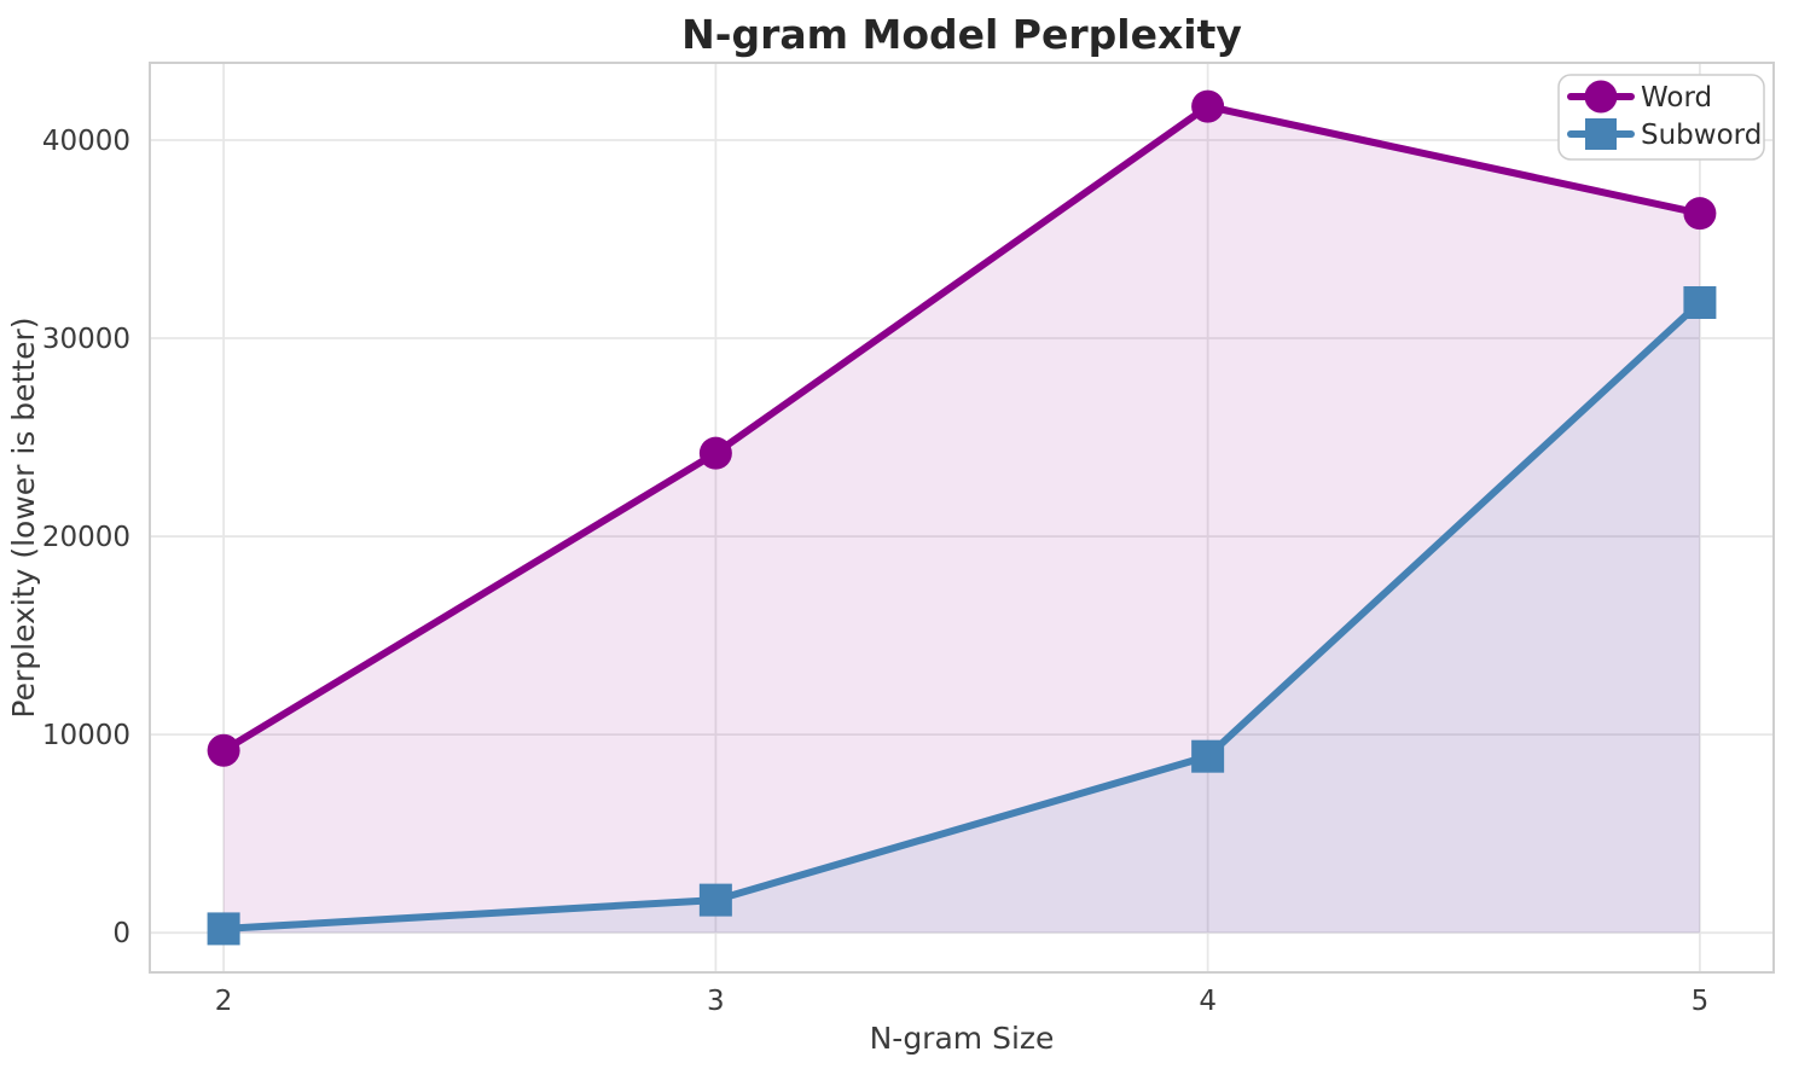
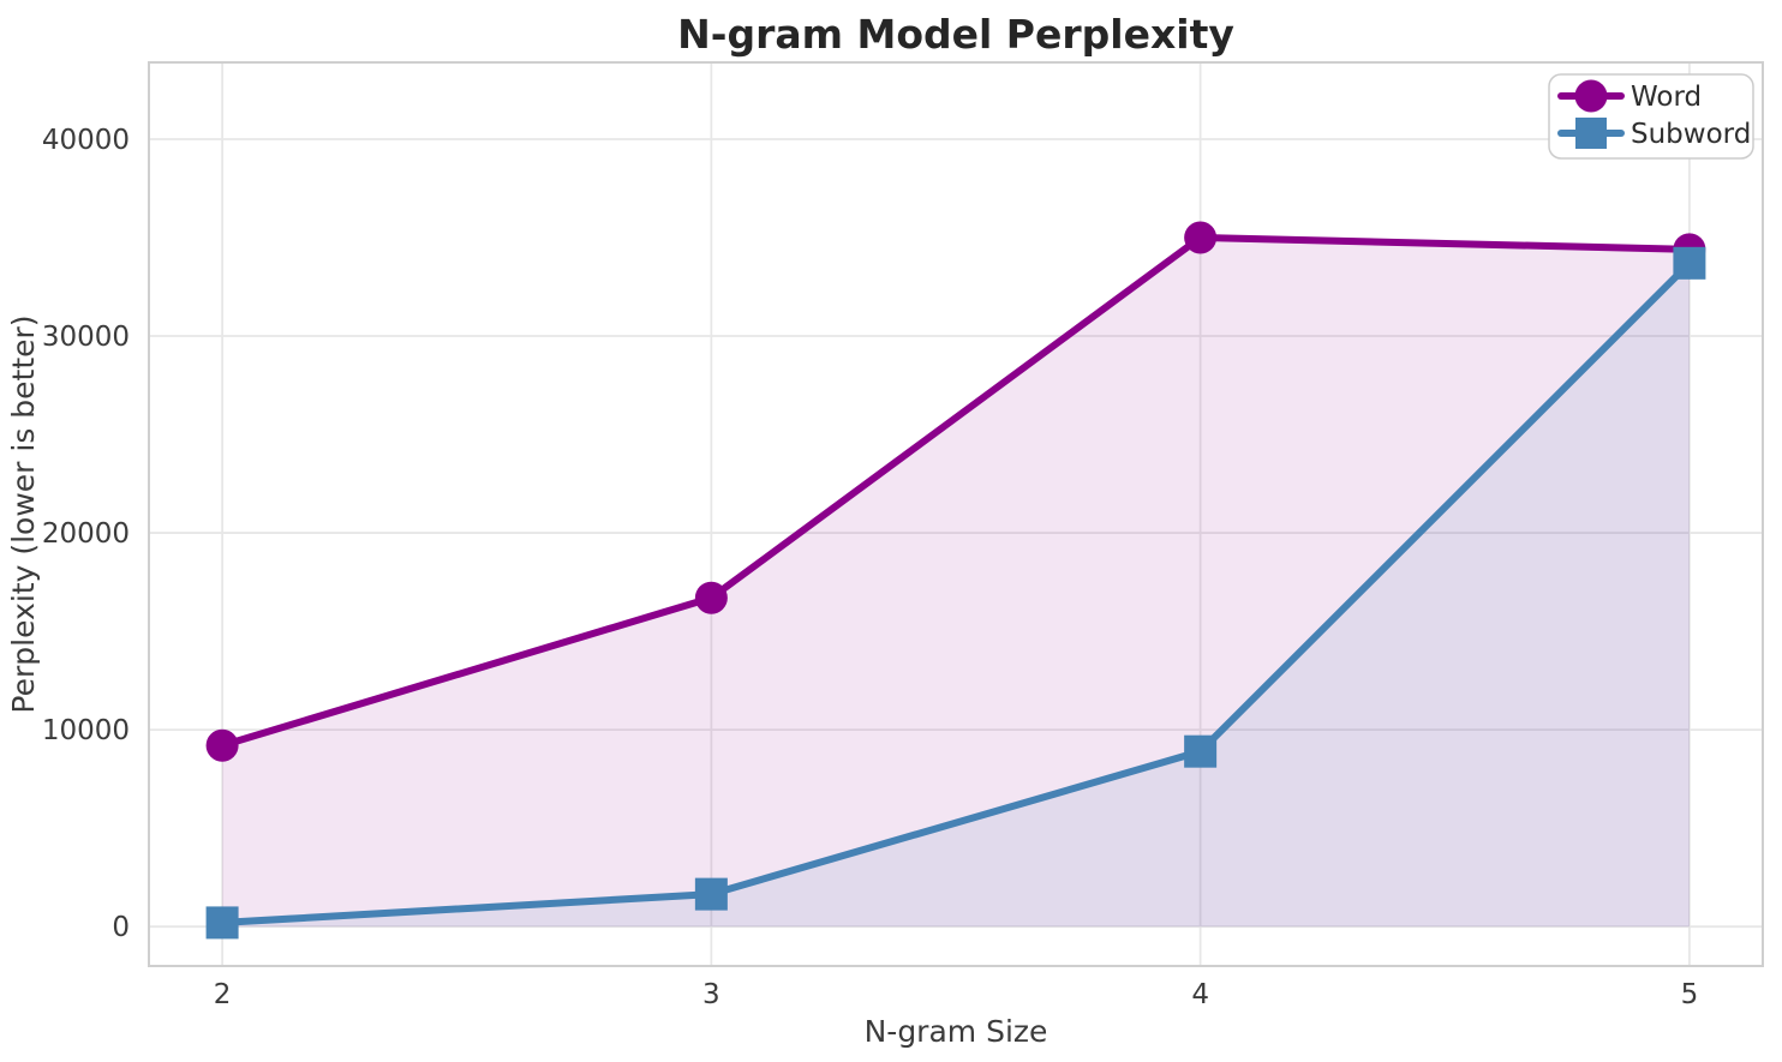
Word/3: 24200 -> 16700
Word/4: 41700 -> 35000
Word/5: 36300 -> 34400
Subword/5: 31800 -> 33700
